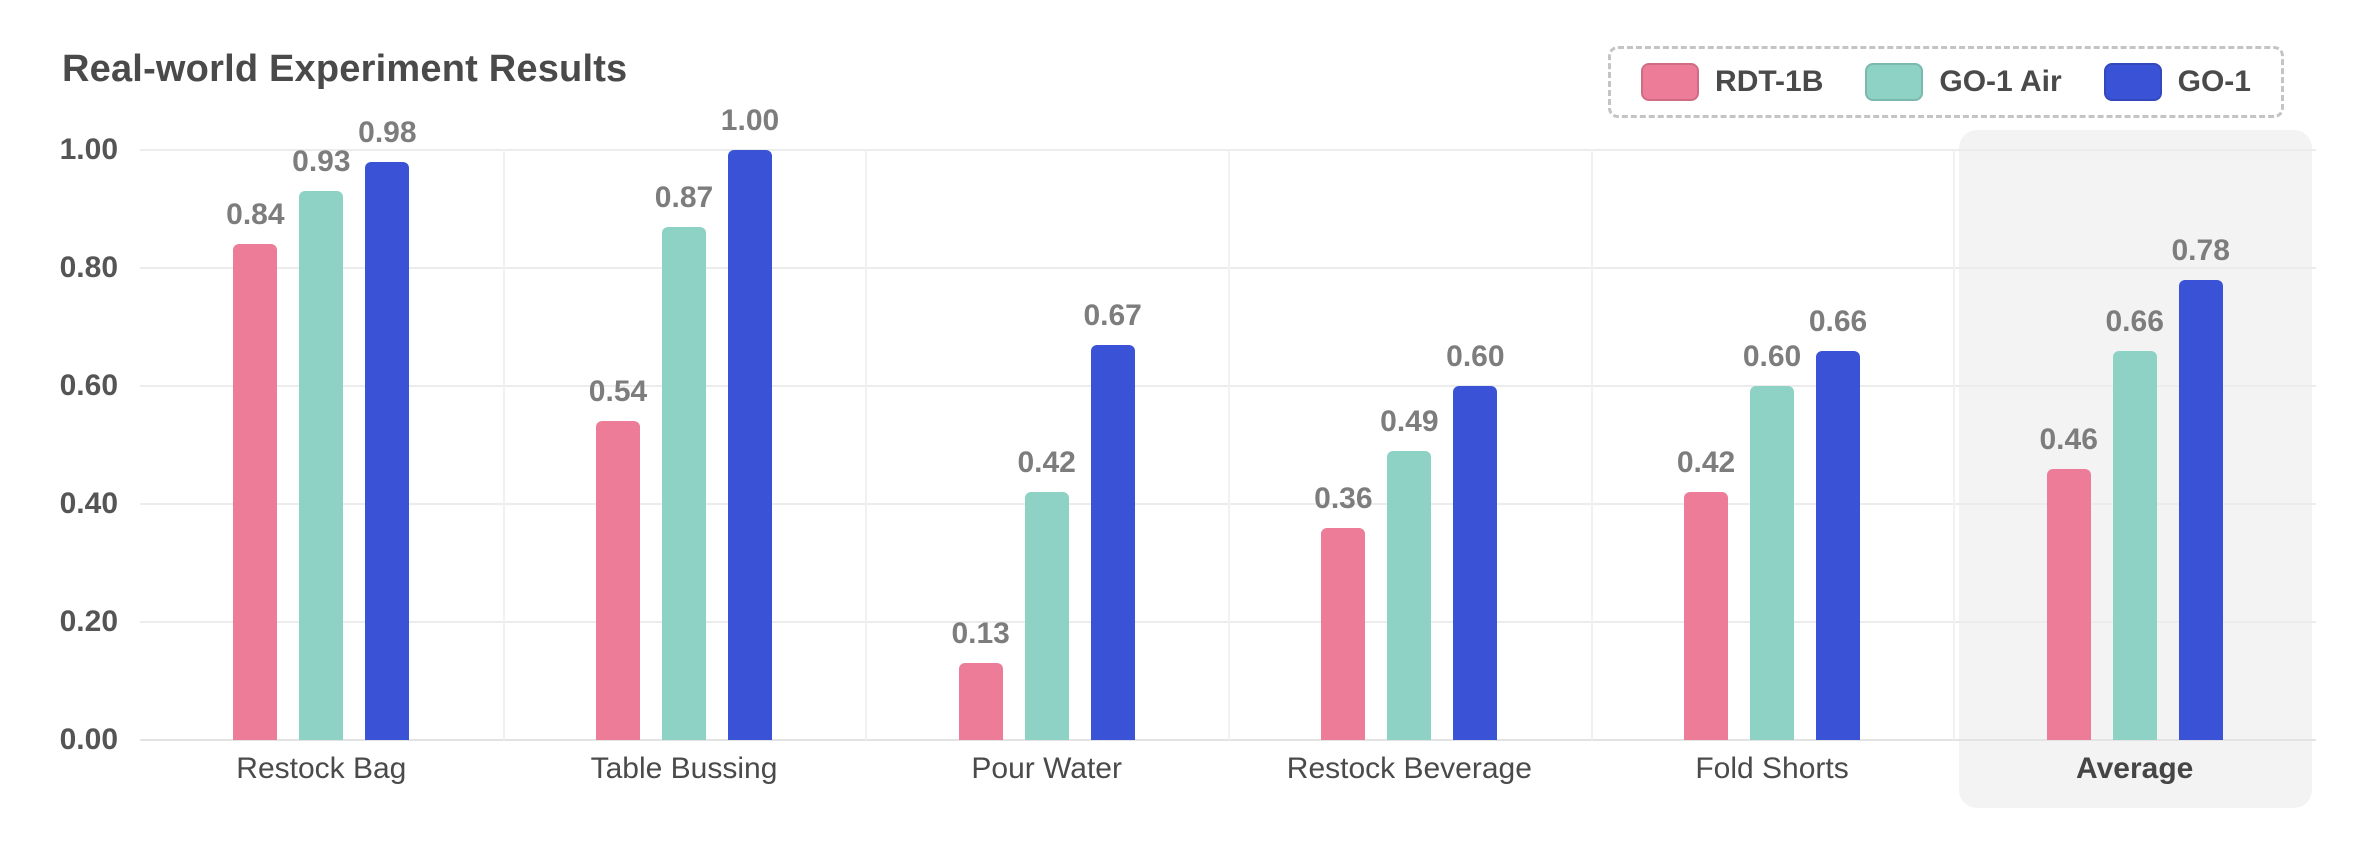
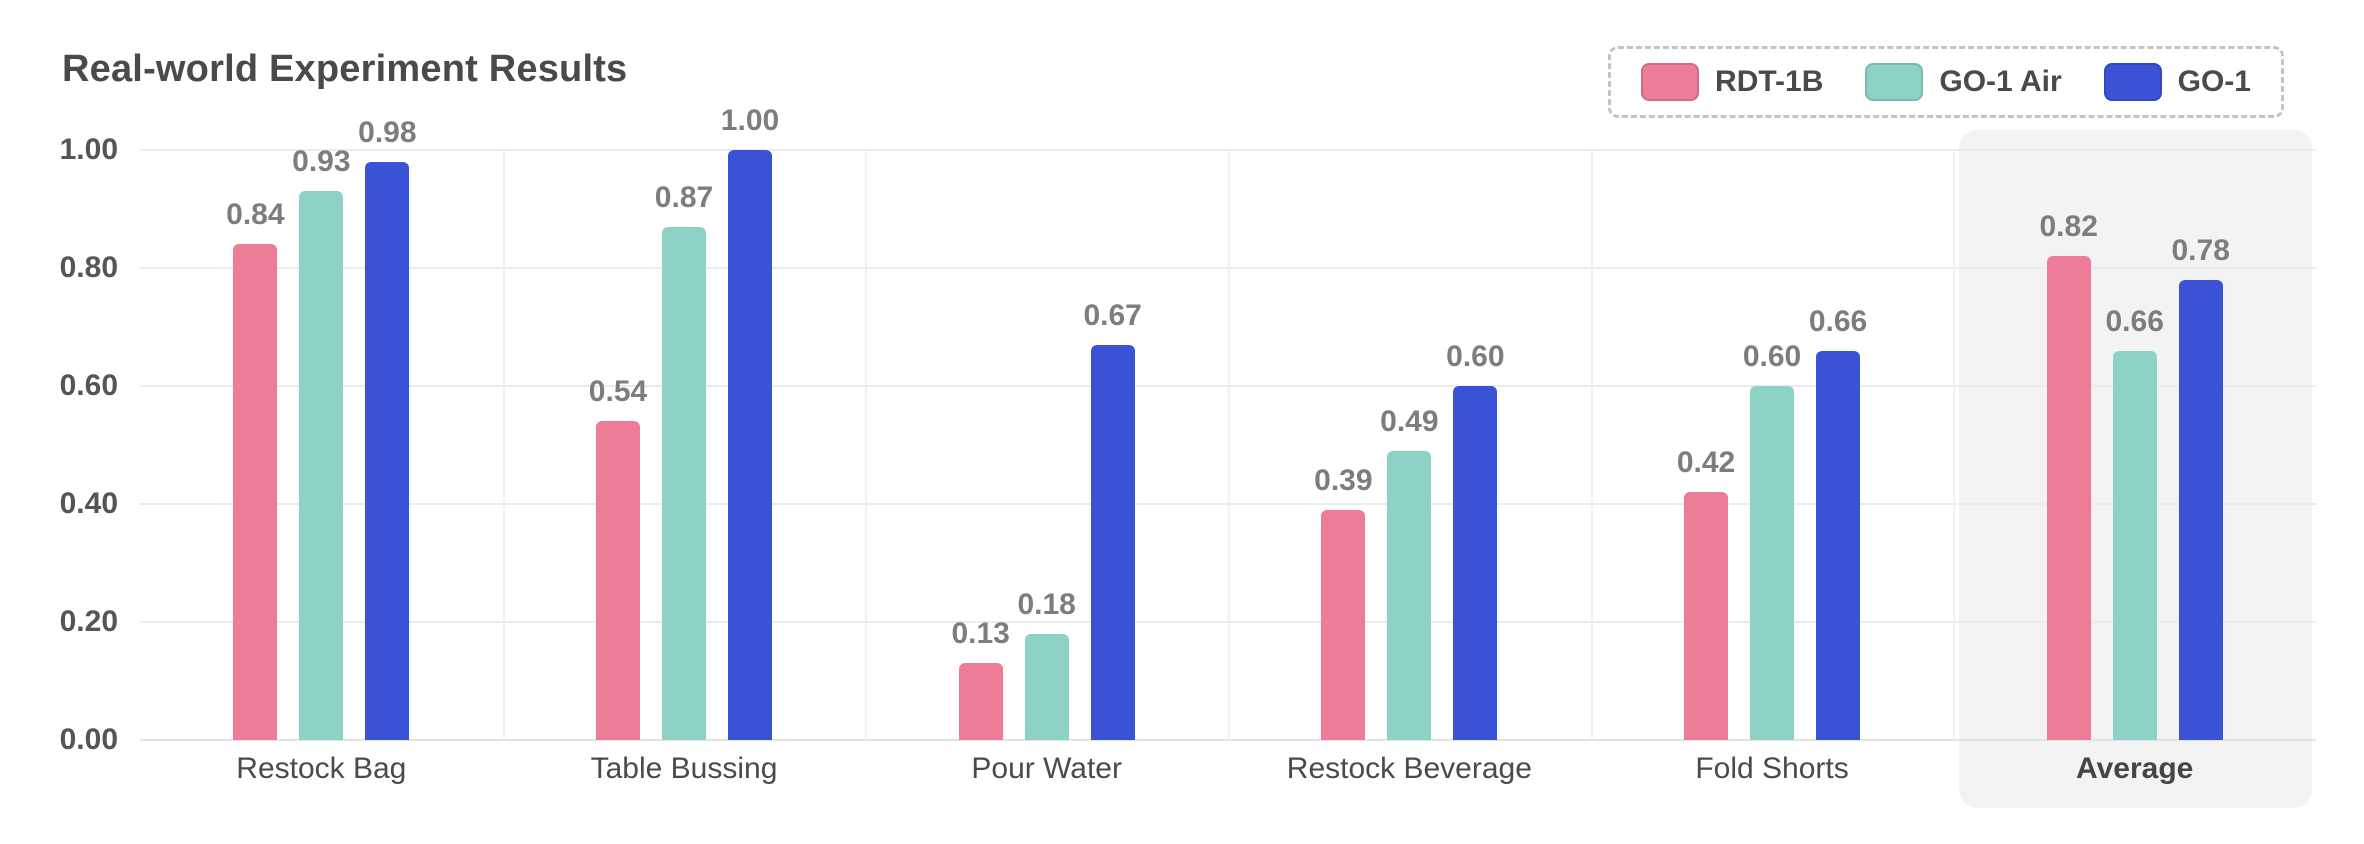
GO-1 Air/Pour Water: 0.42 -> 0.18
RDT-1B/Restock Beverage: 0.36 -> 0.39
RDT-1B/Average: 0.46 -> 0.82
